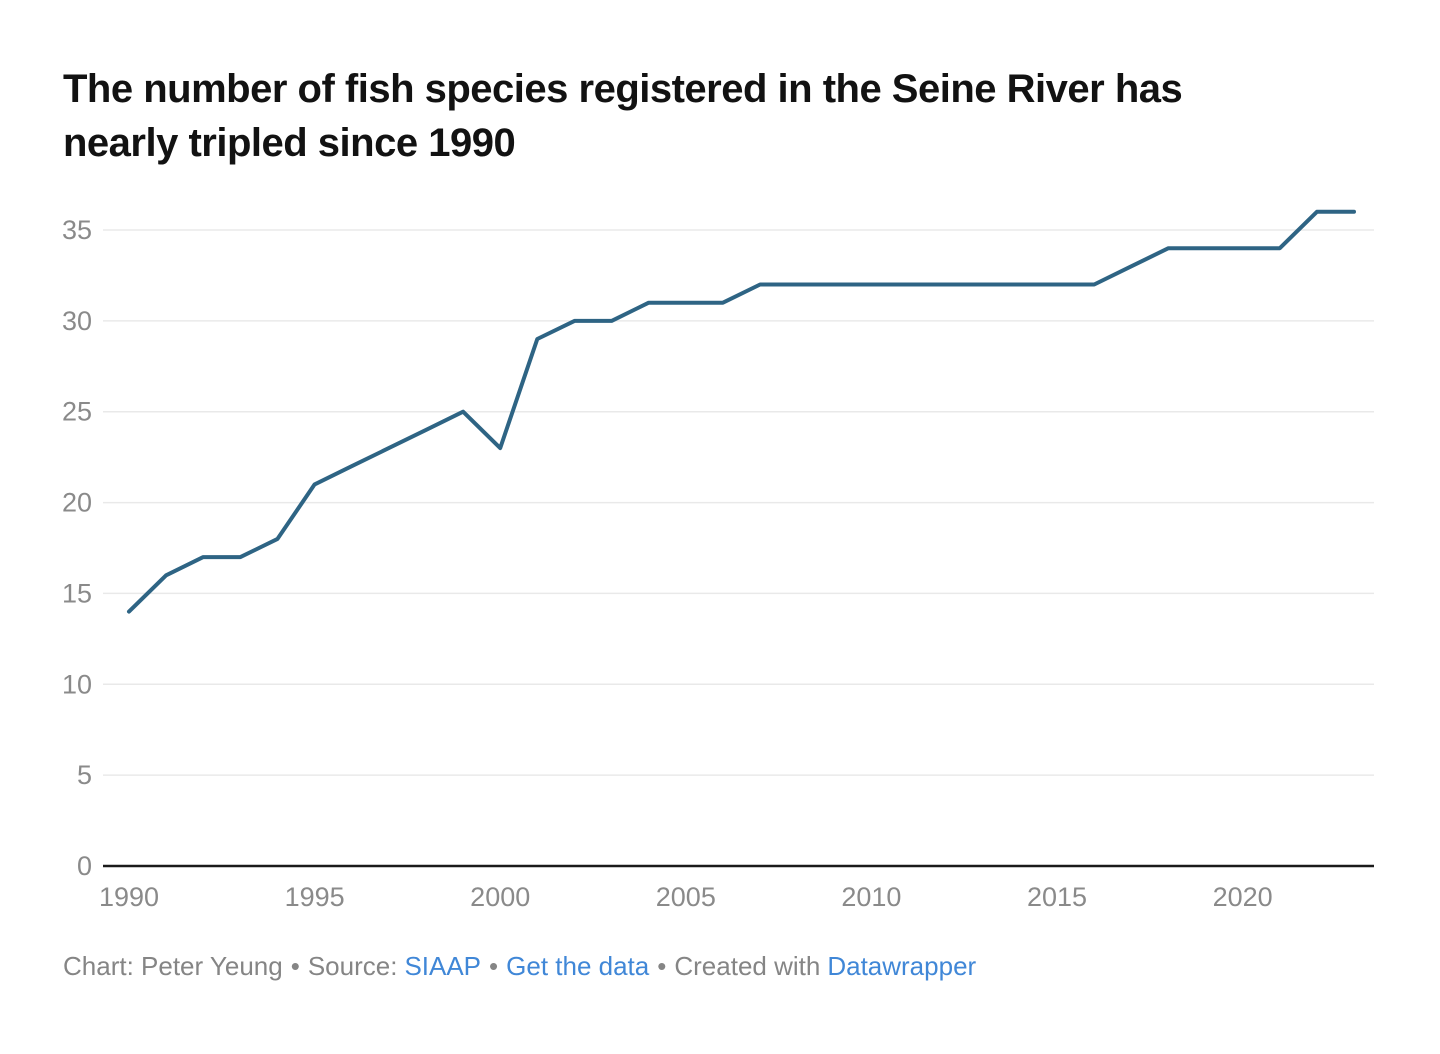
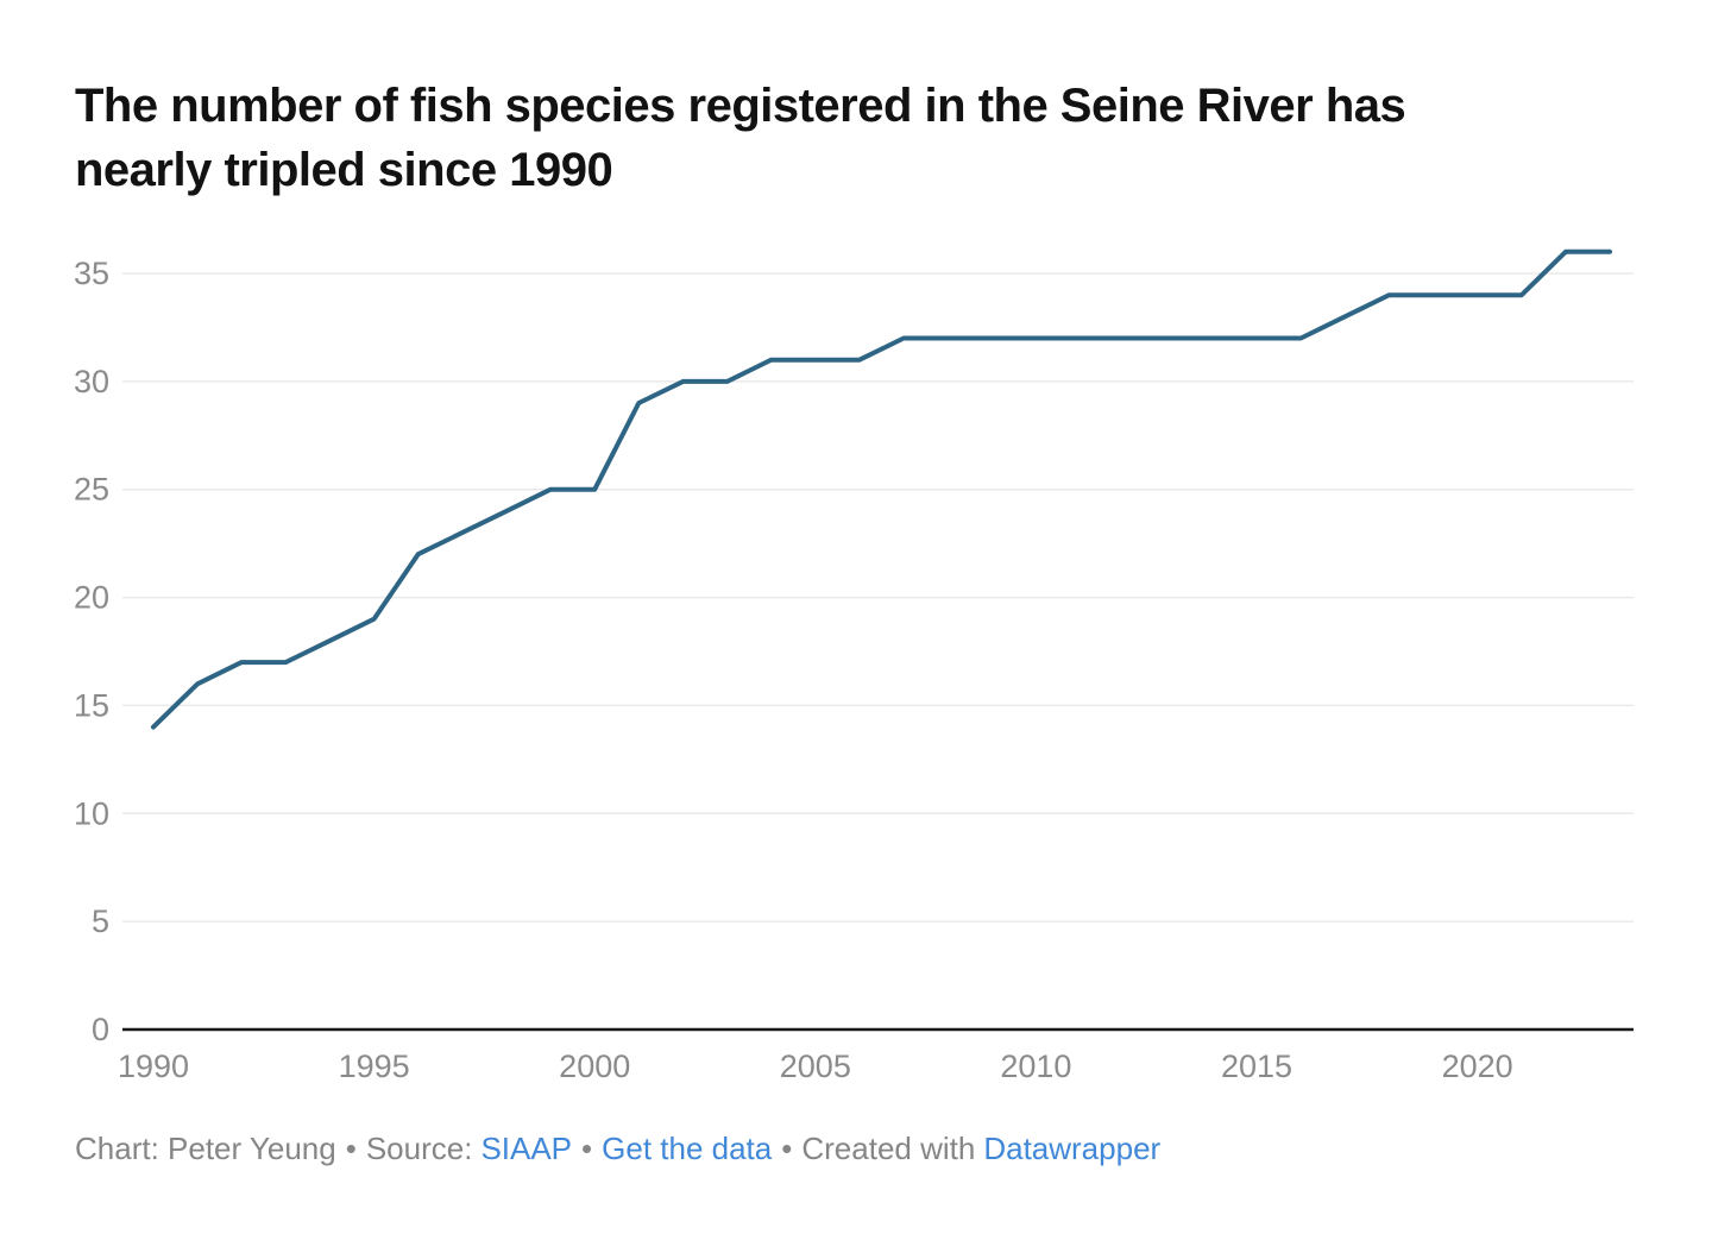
1995: 21 -> 19
2000: 23 -> 25
